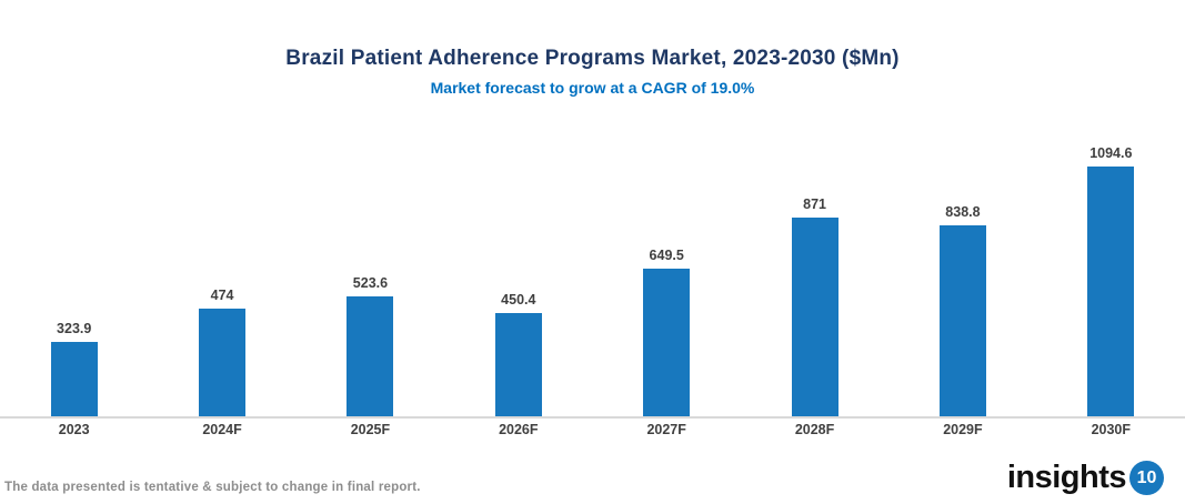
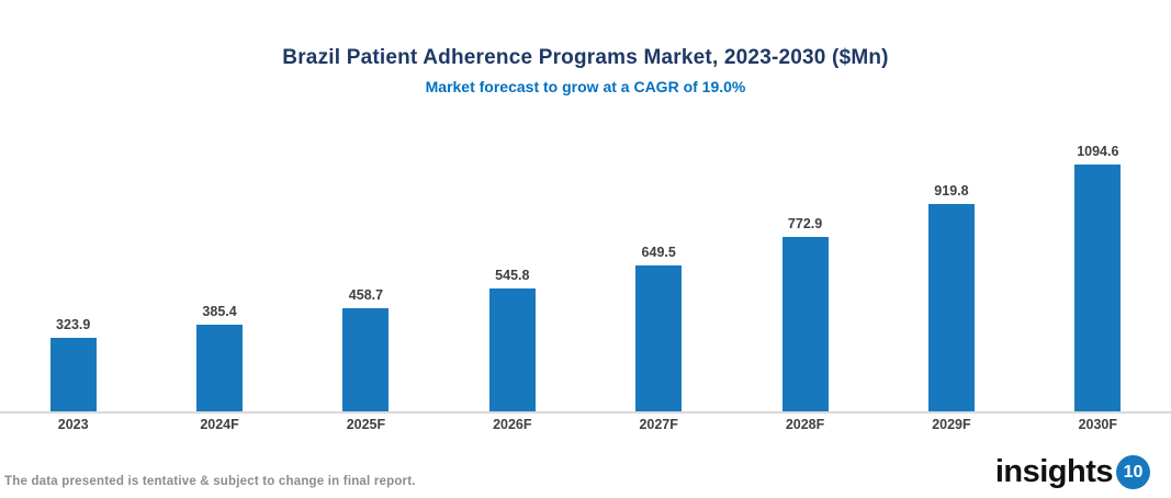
2024F: 474 -> 385.4
2025F: 523.6 -> 458.7
2026F: 450.4 -> 545.8
2028F: 871 -> 772.9
2029F: 838.8 -> 919.8
